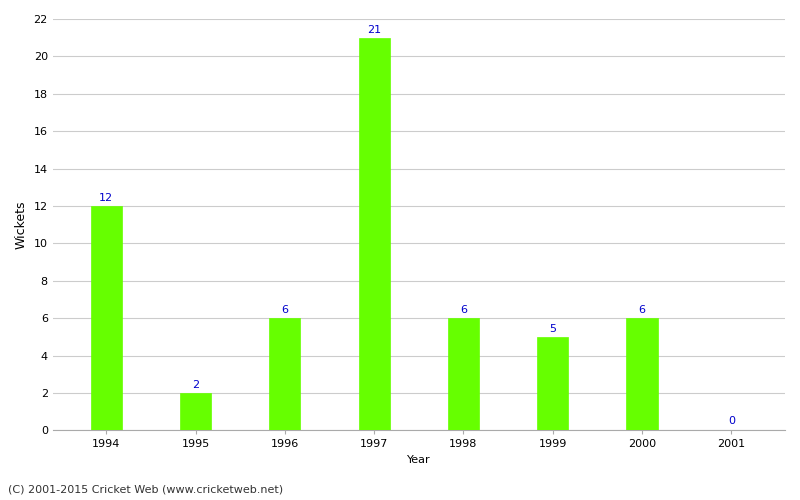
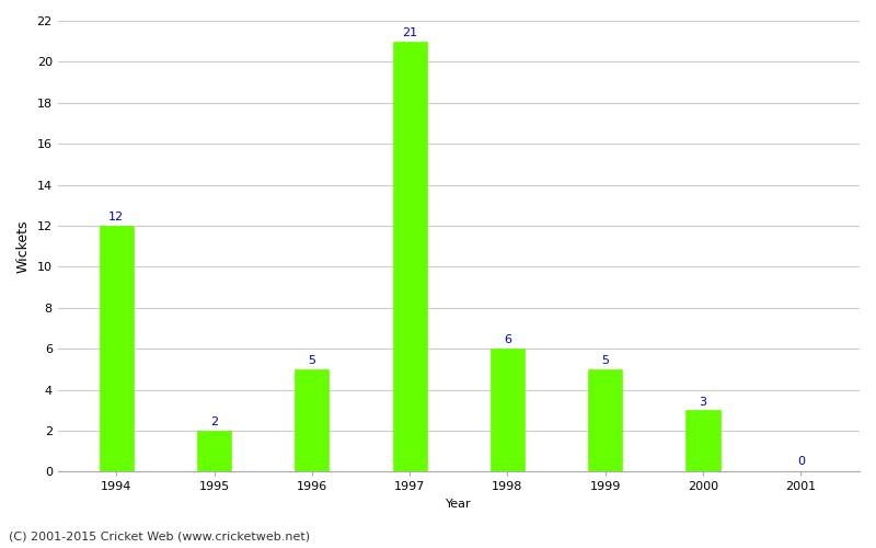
1996: 6 -> 5
2000: 6 -> 3
